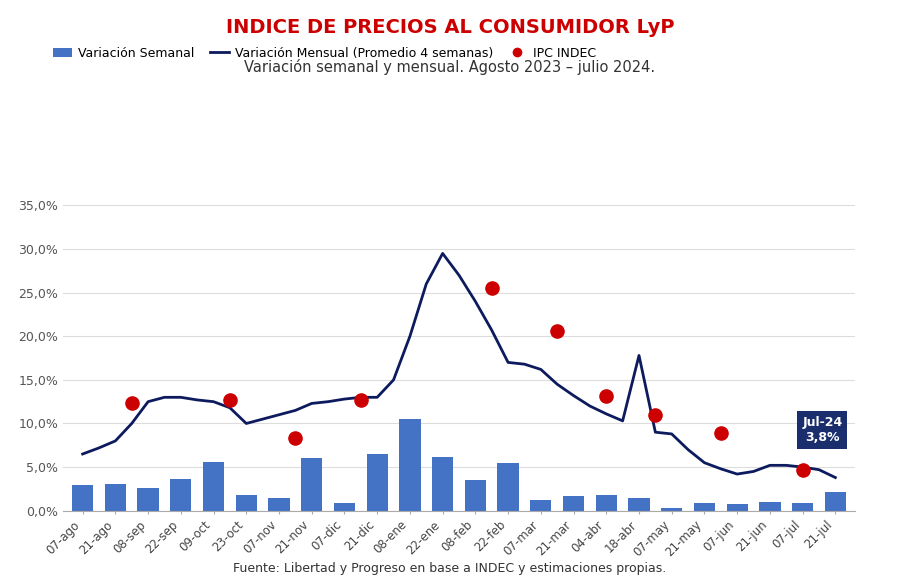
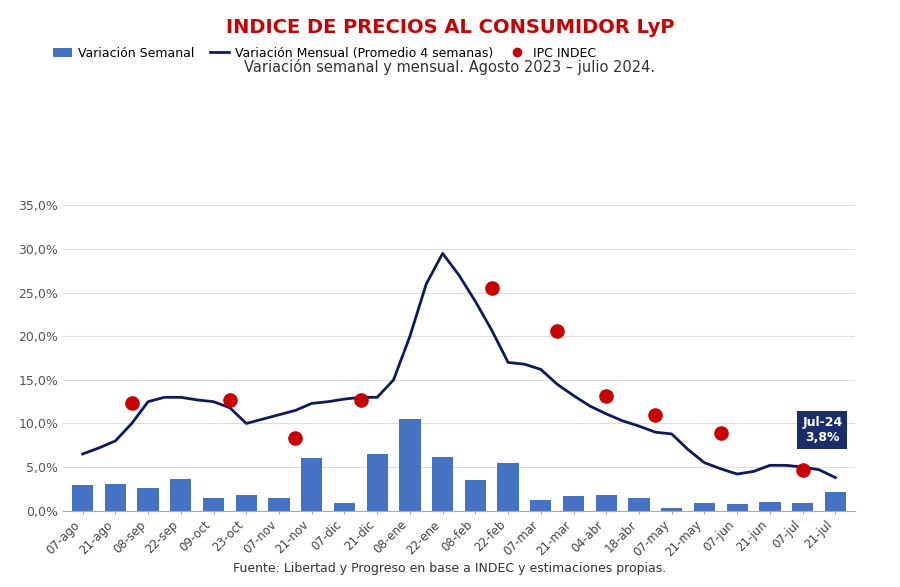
Variación Semanal/09-oct: 5,6% -> 1,4%
Variación Mensual (Promedio 4 semanas)/18-abr: 17,8% -> 9,7%
